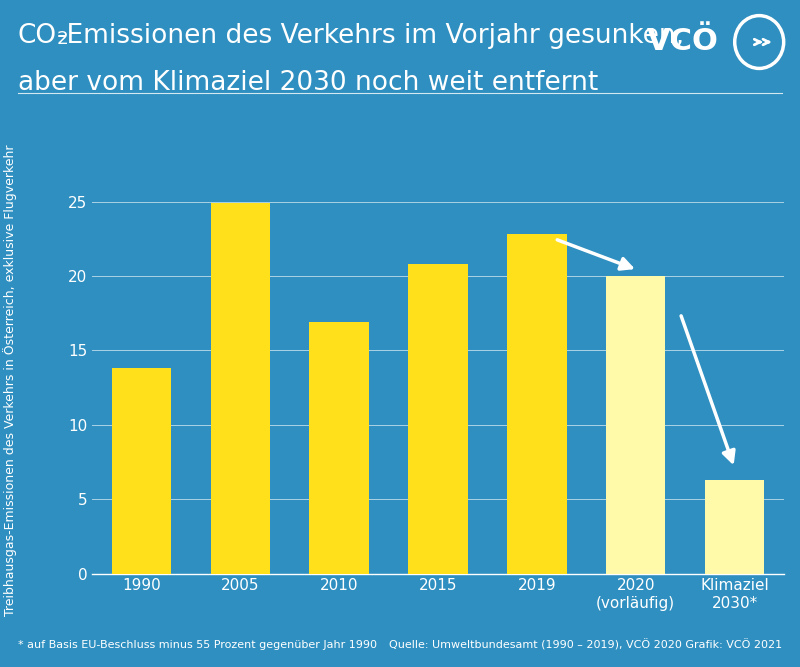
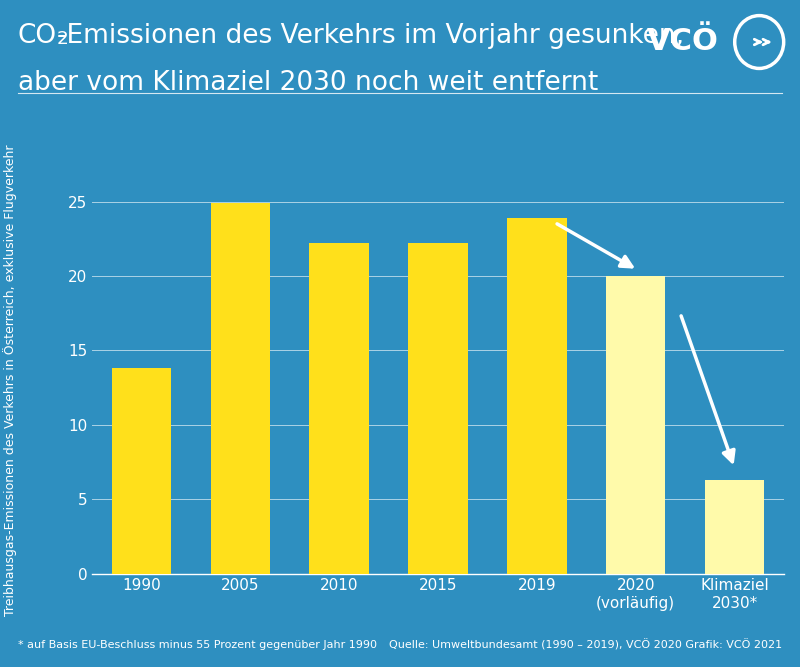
2010: 16.9 -> 22.2
2015: 20.8 -> 22.2
2019: 22.8 -> 23.9
